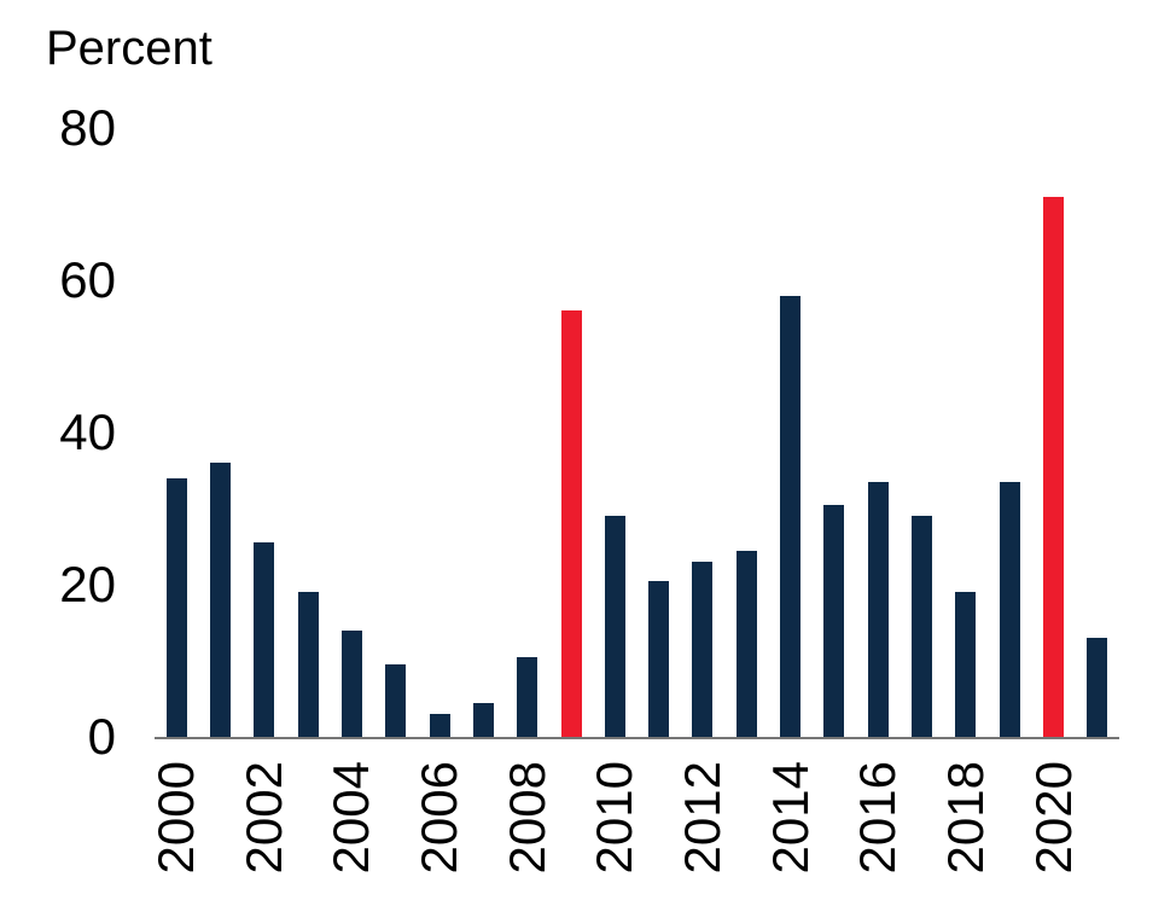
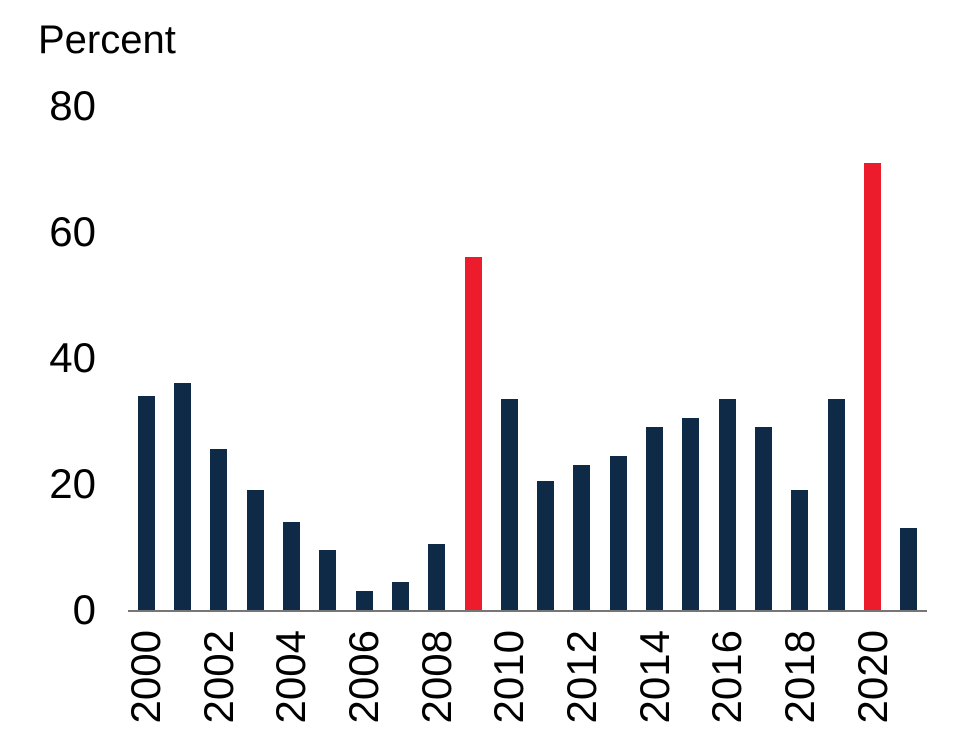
2010: 29 -> 34
2014: 58 -> 29
